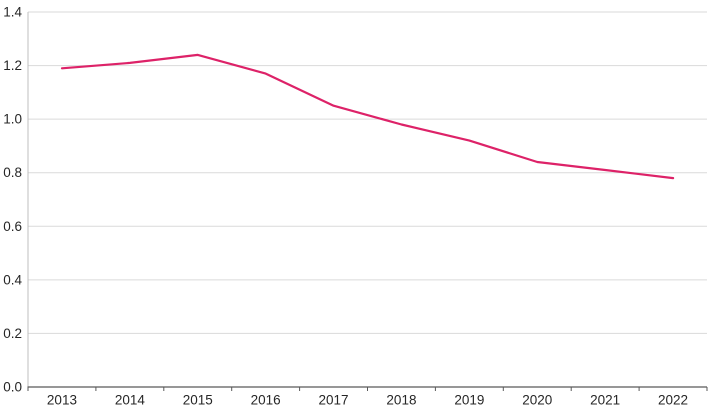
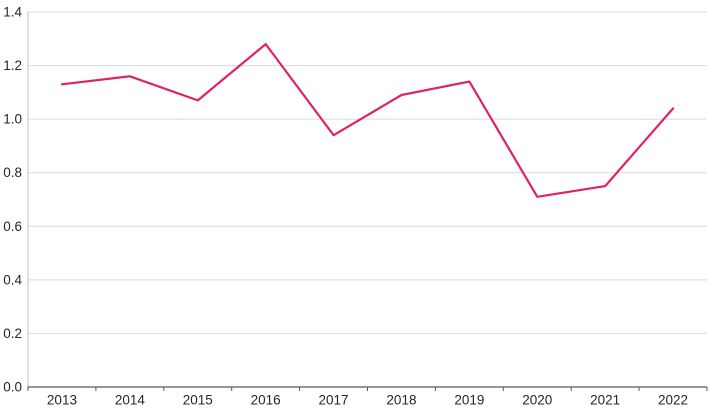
2013: 1.19 -> 1.13
2014: 1.21 -> 1.16
2015: 1.24 -> 1.07
2016: 1.17 -> 1.28
2017: 1.05 -> 0.94
2018: 0.98 -> 1.09
2019: 0.92 -> 1.14
2020: 0.84 -> 0.71
2021: 0.81 -> 0.75
2022: 0.78 -> 1.04
